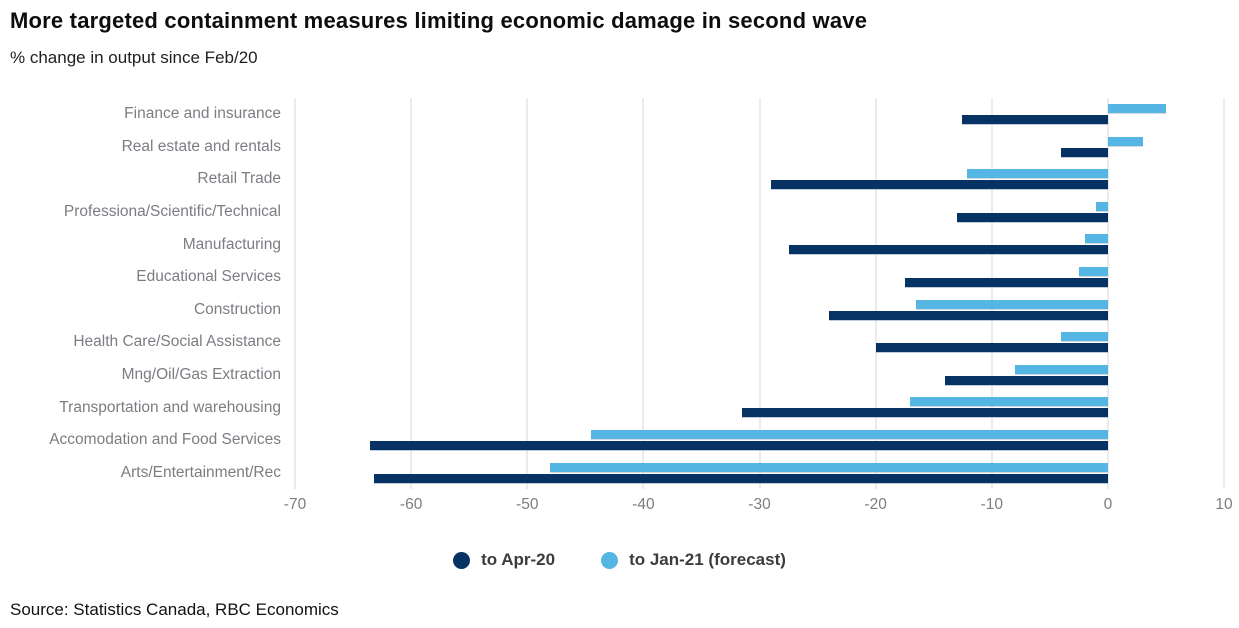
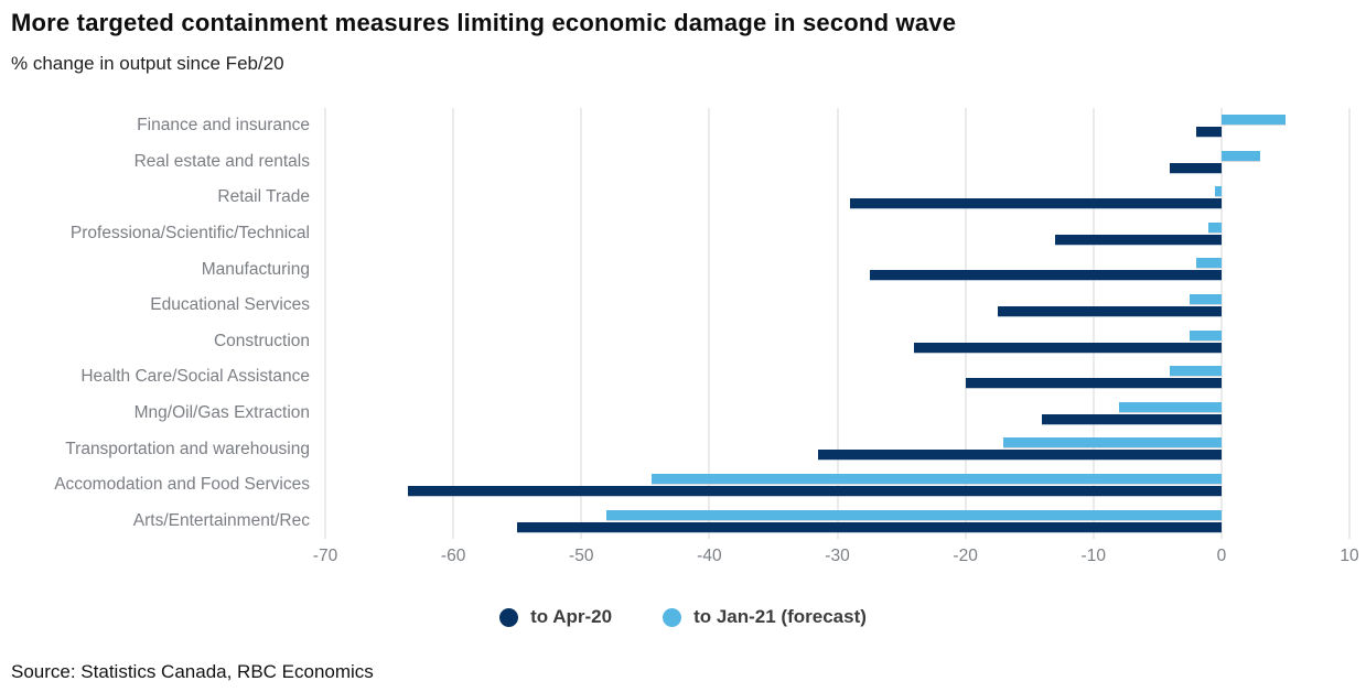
to Apr-20/Finance and insurance: -12.6 -> -2.0
to Jan-21 (forecast)/Retail Trade: -12.1 -> -0.5
to Jan-21 (forecast)/Construction: -16.5 -> -2.5
to Apr-20/Arts/Entertainment/Rec: -63.2 -> -55.0
